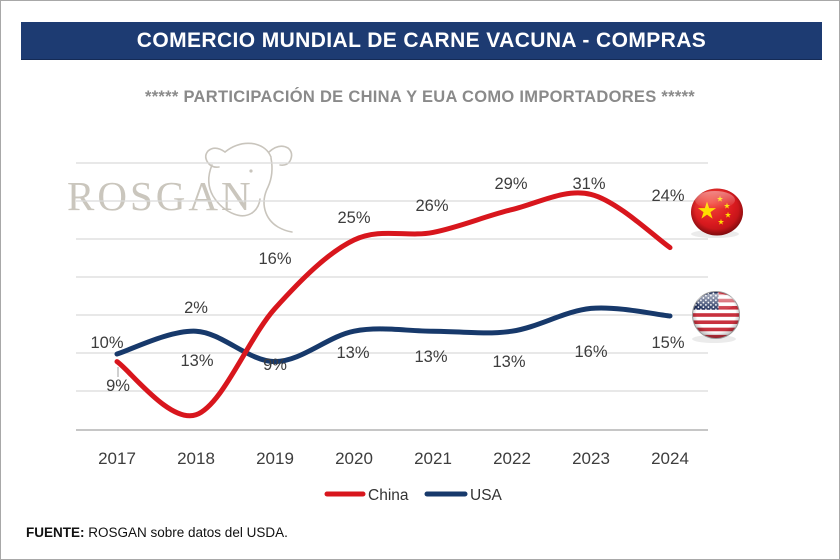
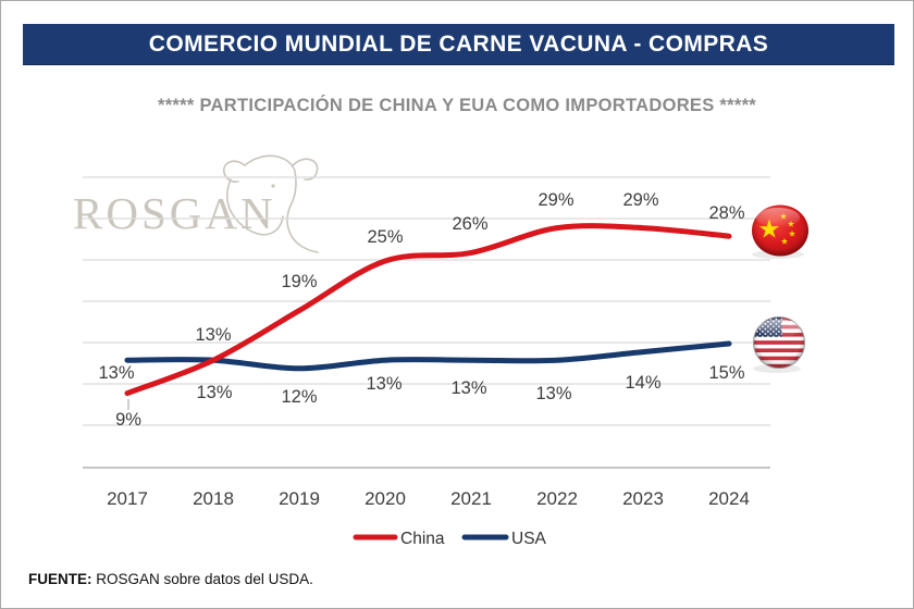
USA/2017: 10% -> 13%
China/2018: 2% -> 13%
China/2019: 16% -> 19%
USA/2019: 9% -> 12%
China/2023: 31% -> 29%
USA/2023: 16% -> 14%
China/2024: 24% -> 28%
